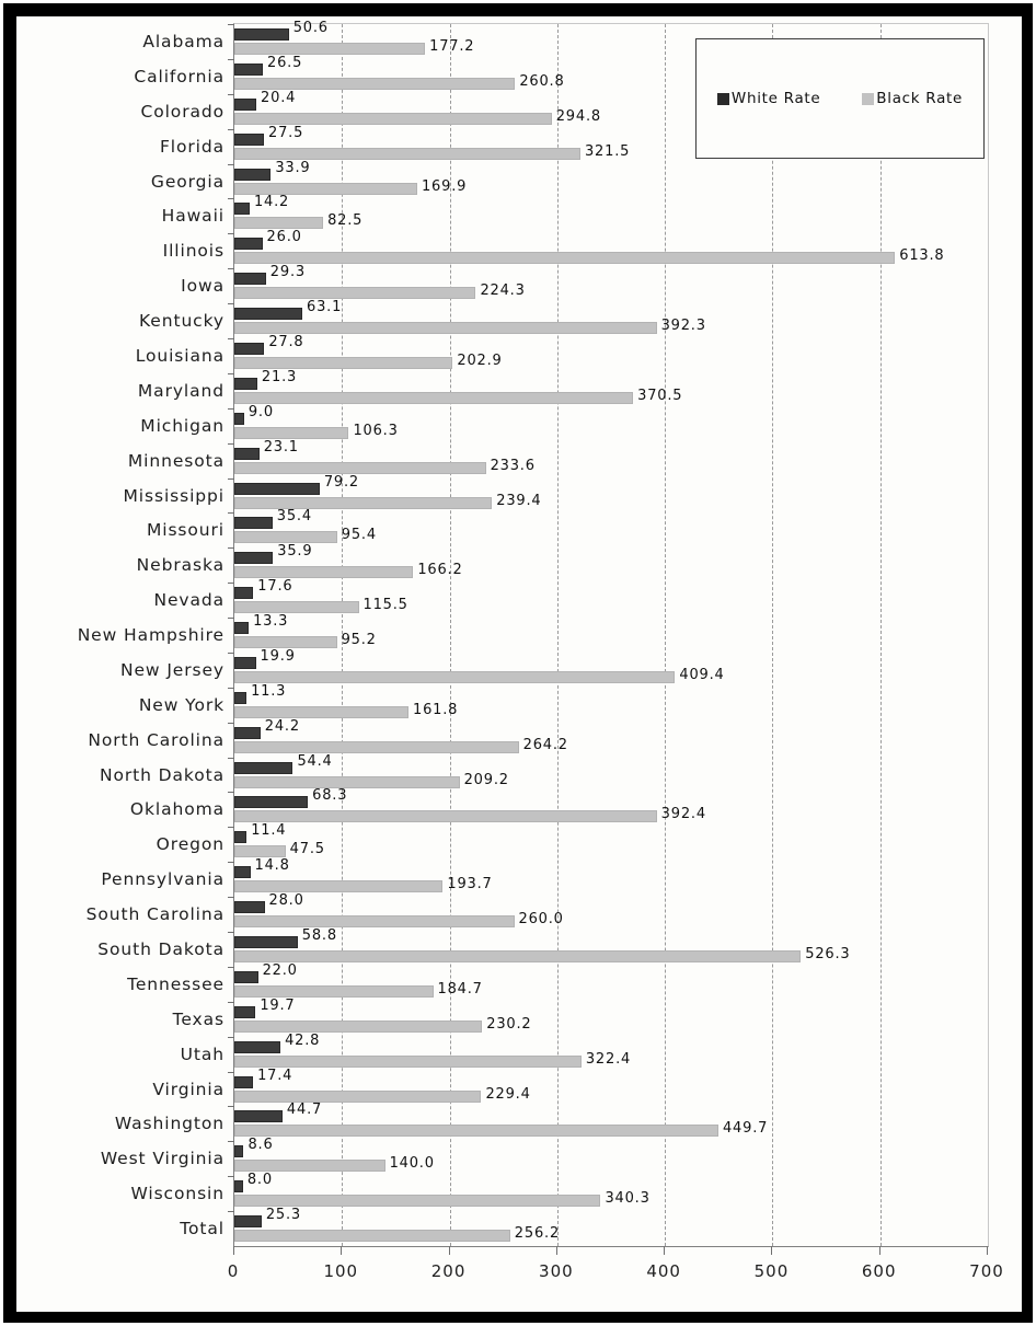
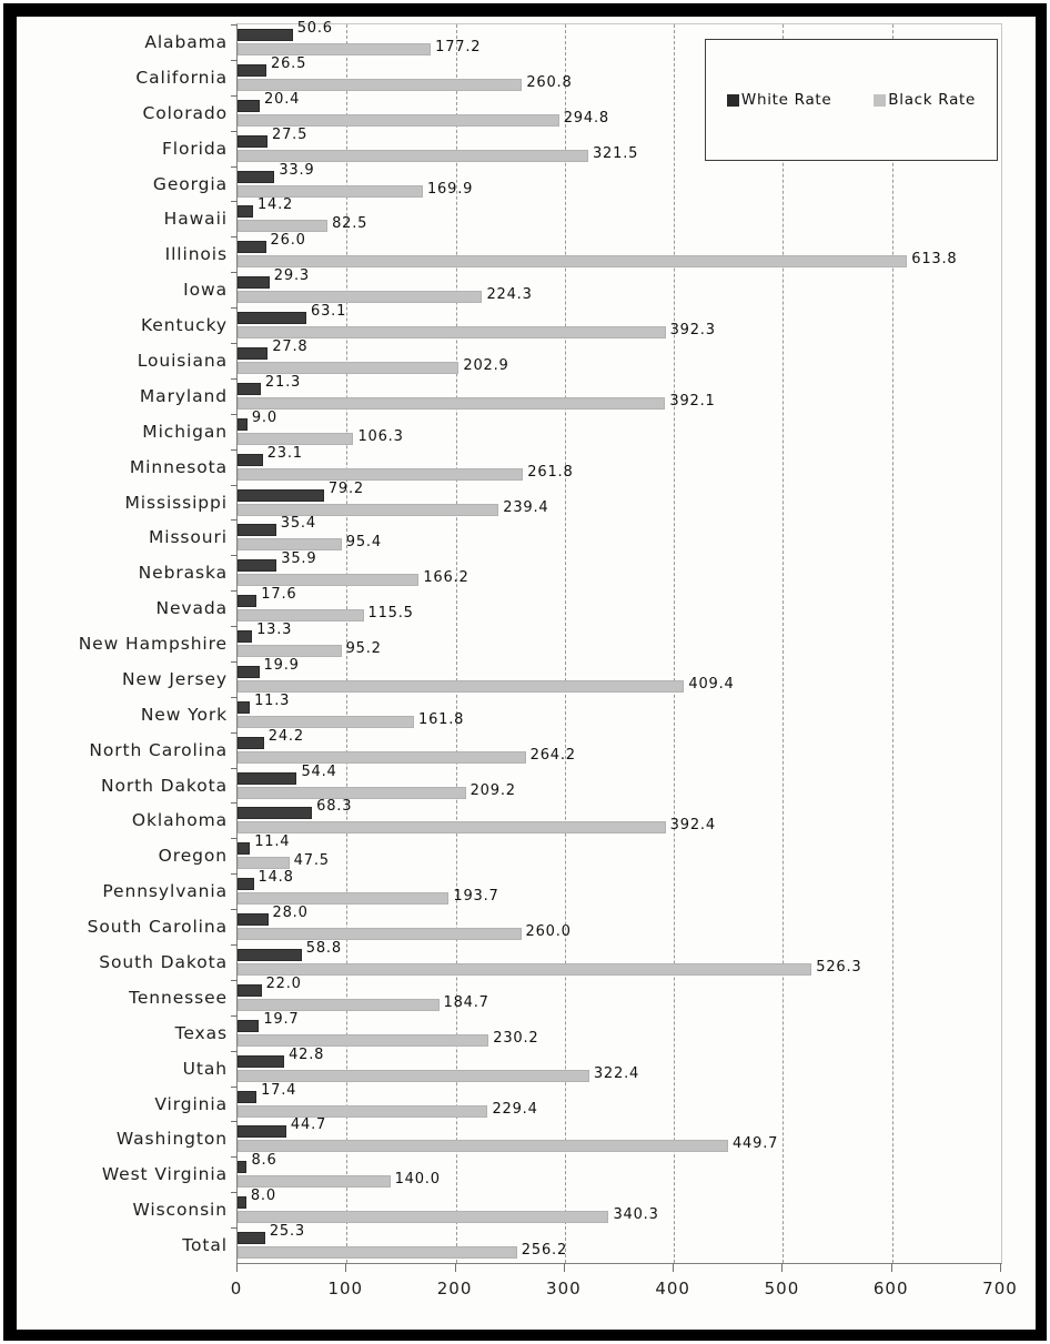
Black Rate/Maryland: 370.5 -> 392.1
Black Rate/Minnesota: 233.6 -> 261.8
